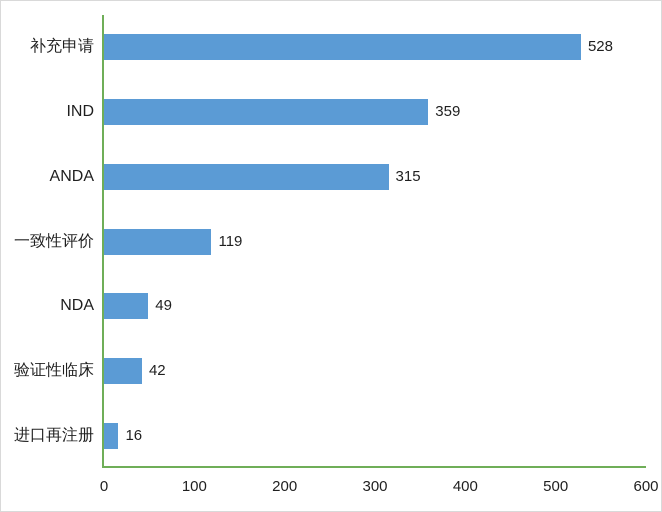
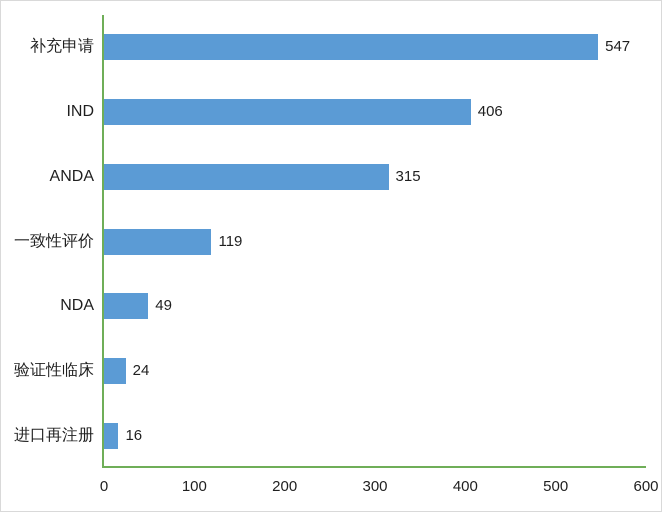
补充申请: 528 -> 547
IND: 359 -> 406
验证性临床: 42 -> 24
